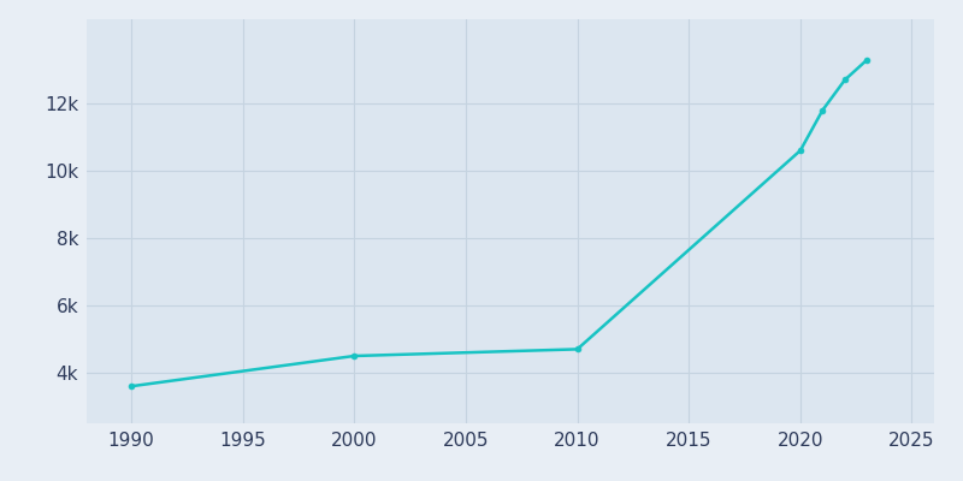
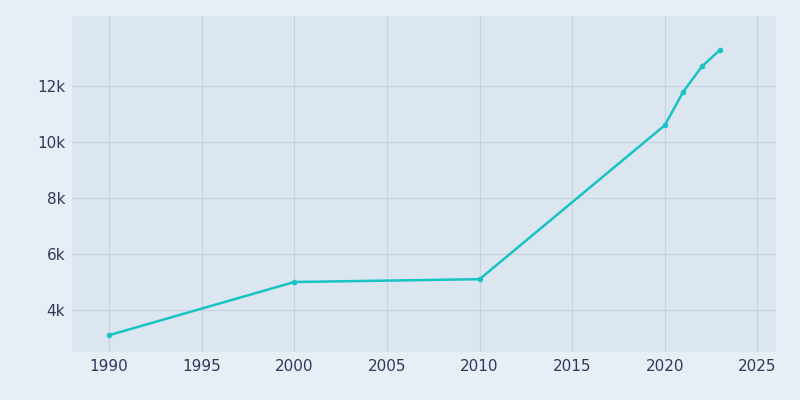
1990: 3.6k -> 3.1k
2000: 4.5k -> 5.0k
2010: 4.7k -> 5.1k
